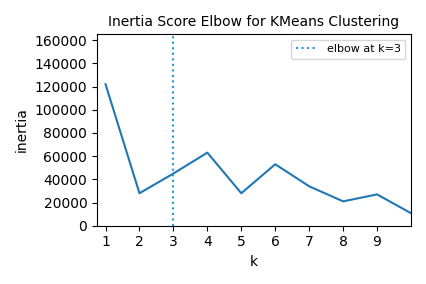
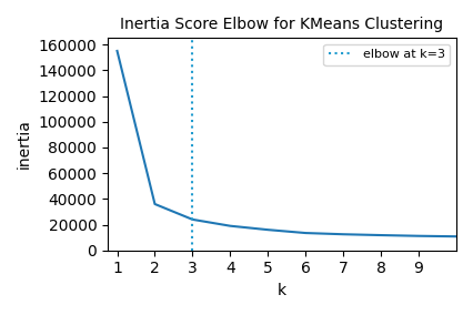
1: 122000 -> 155000
2: 28000 -> 36000
3: 45000 -> 24000
4: 63000 -> 19000
5: 28000 -> 16000
6: 53000 -> 14000
7: 34000 -> 12000
8: 21000 -> 12000
9: 27000 -> 11000
